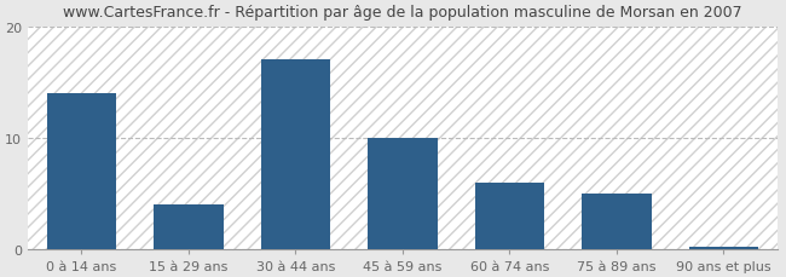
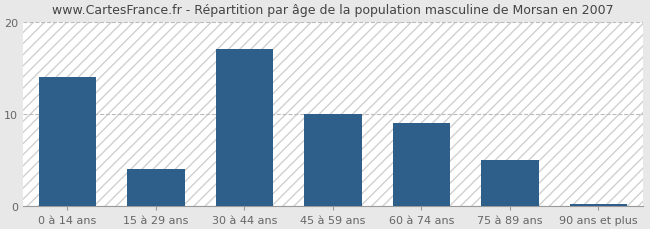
60 à 74 ans: 6.0 -> 9.0
